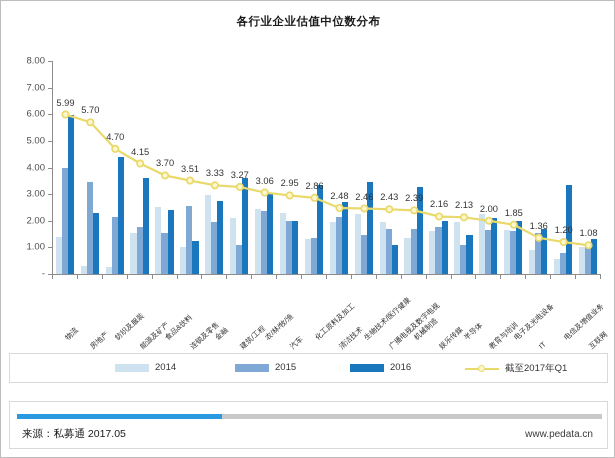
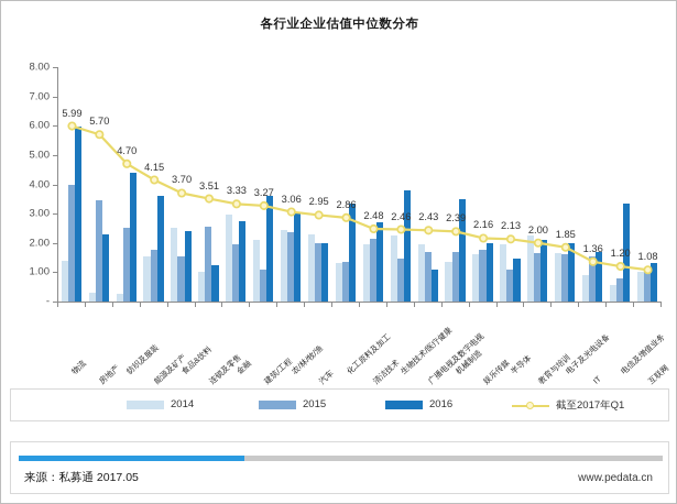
2015/纺织及服装: 2.1 -> 2.5
2016/生物技术/医疗健康: 3.5 -> 3.8
2016/机械制造: 3.2 -> 3.5
